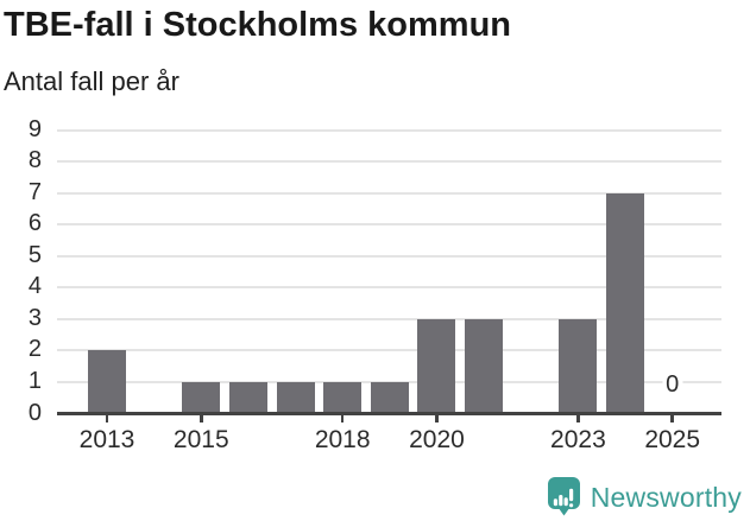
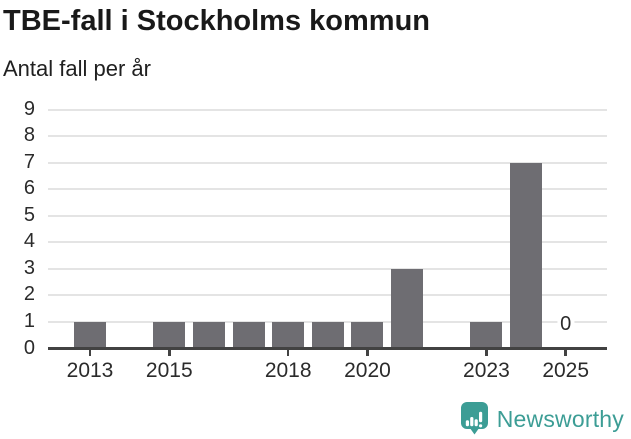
2013: 2 -> 1
2020: 3 -> 1
2023: 3 -> 1
